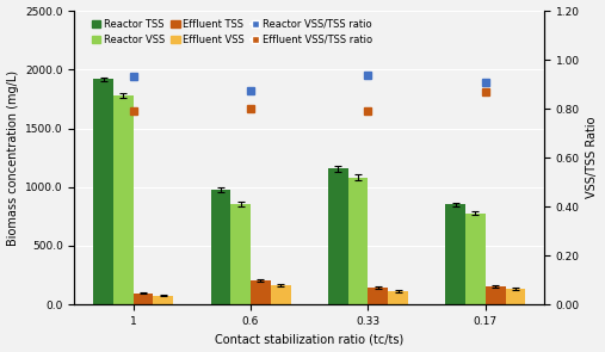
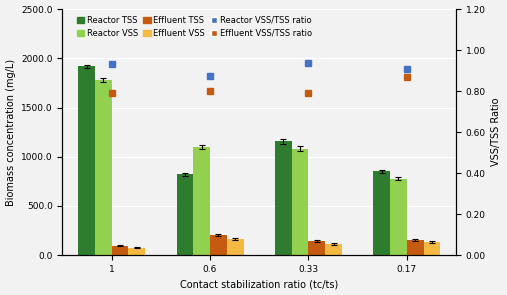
Reactor TSS/0.6: 980 -> 820
Reactor VSS/0.6: 860 -> 1100
